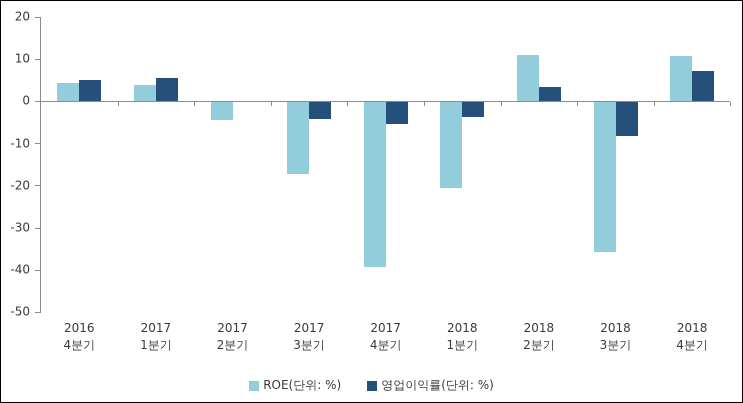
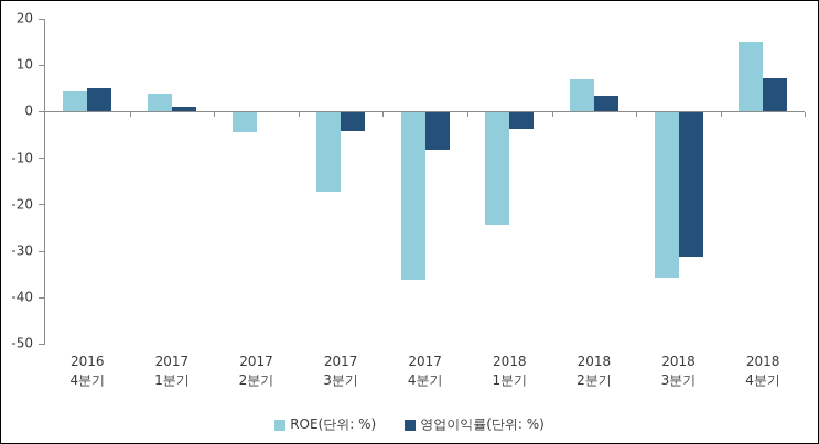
영업이익률(단위: %)/2017 1분기: 6 -> 1
ROE(단위: %)/2017 4분기: -39 -> -36
영업이익률(단위: %)/2017 4분기: -5 -> -8
ROE(단위: %)/2018 1분기: -20 -> -24
ROE(단위: %)/2018 2분기: 11 -> 7
영업이익률(단위: %)/2018 3분기: -8 -> -31
ROE(단위: %)/2018 4분기: 11 -> 15
